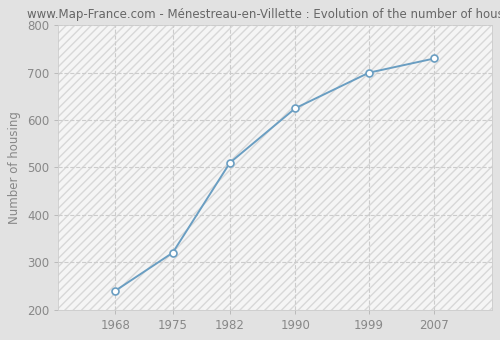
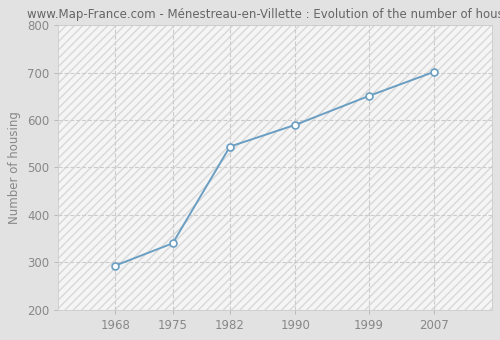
1968: 240 -> 293
1975: 320 -> 340
1982: 510 -> 544
1990: 625 -> 590
1999: 700 -> 651
2007: 730 -> 702
